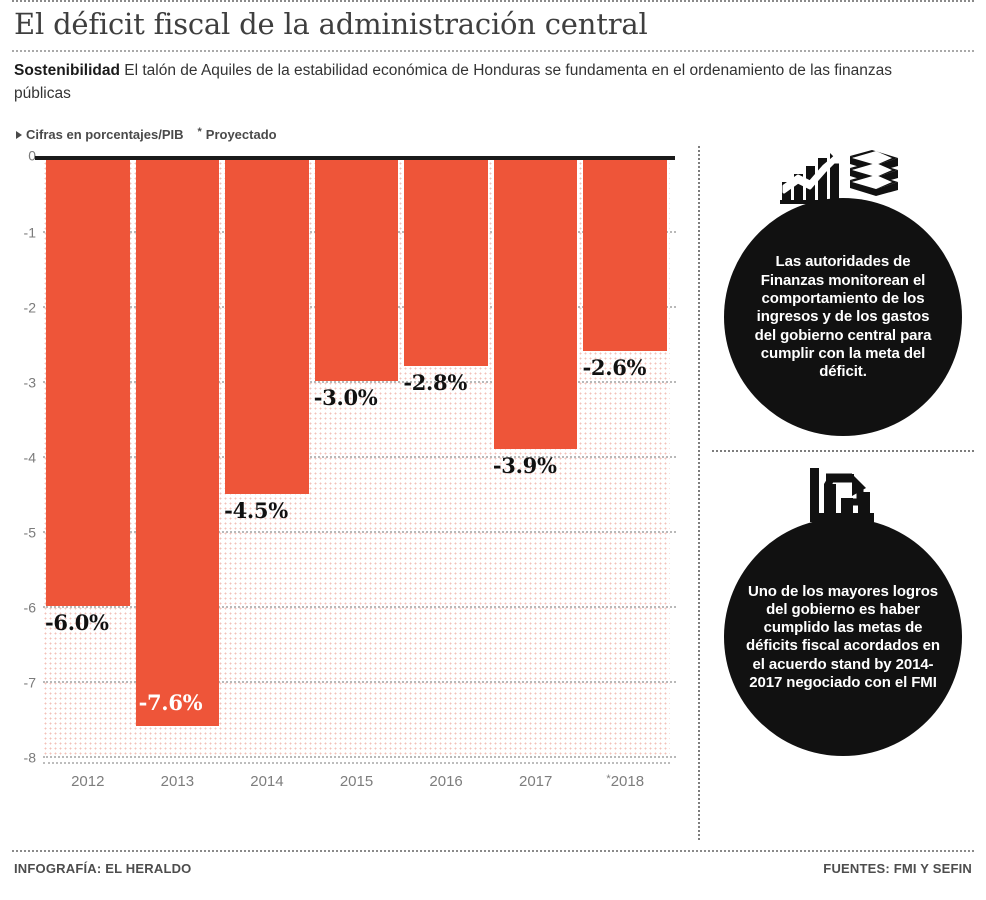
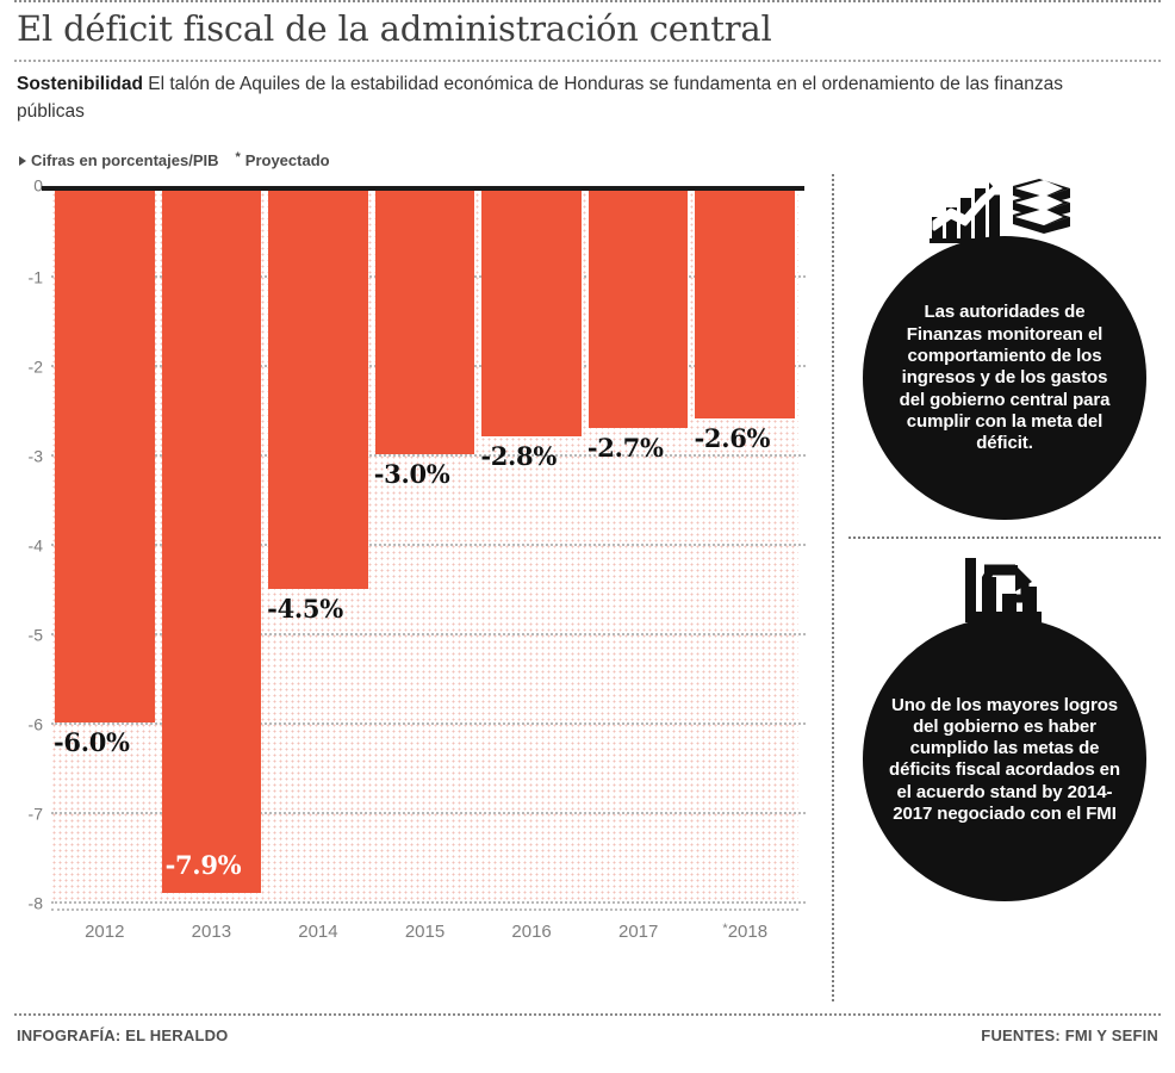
2013: -7.6% -> -7.9%
2017: -3.9% -> -2.7%
